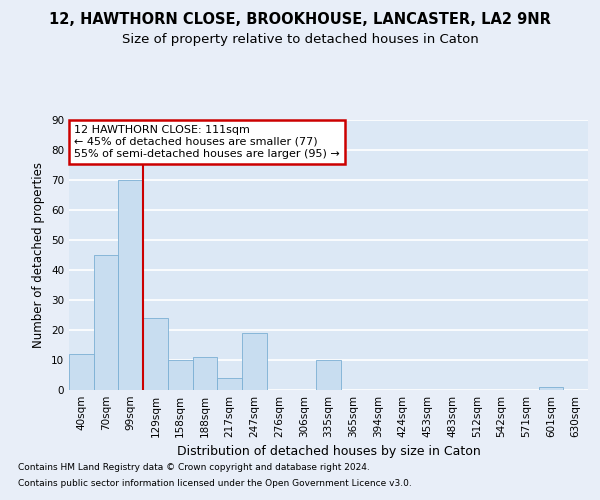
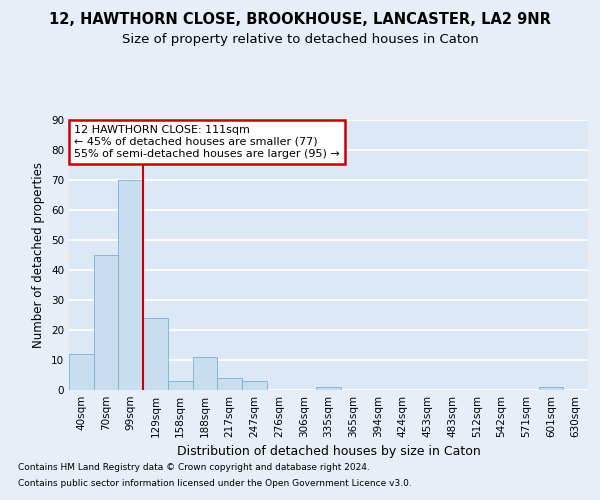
158sqm: 10 -> 3
247sqm: 19 -> 3
335sqm: 10 -> 1
